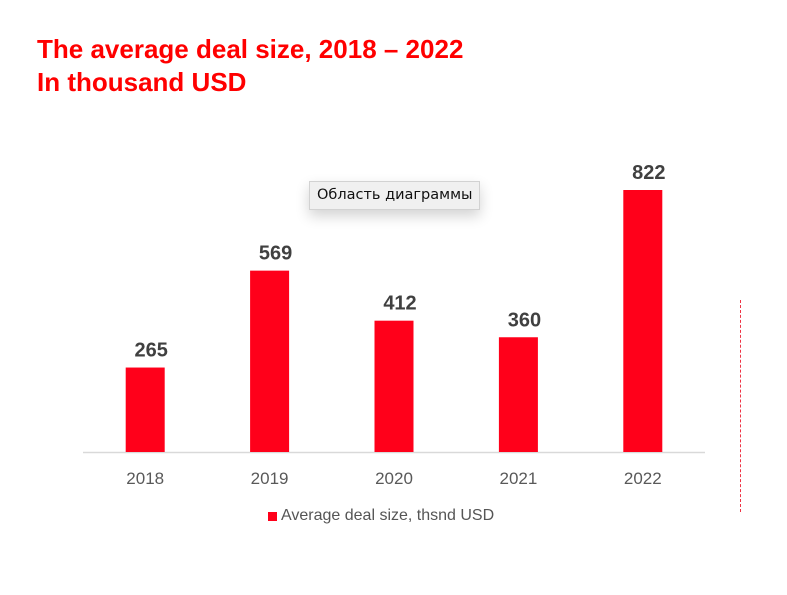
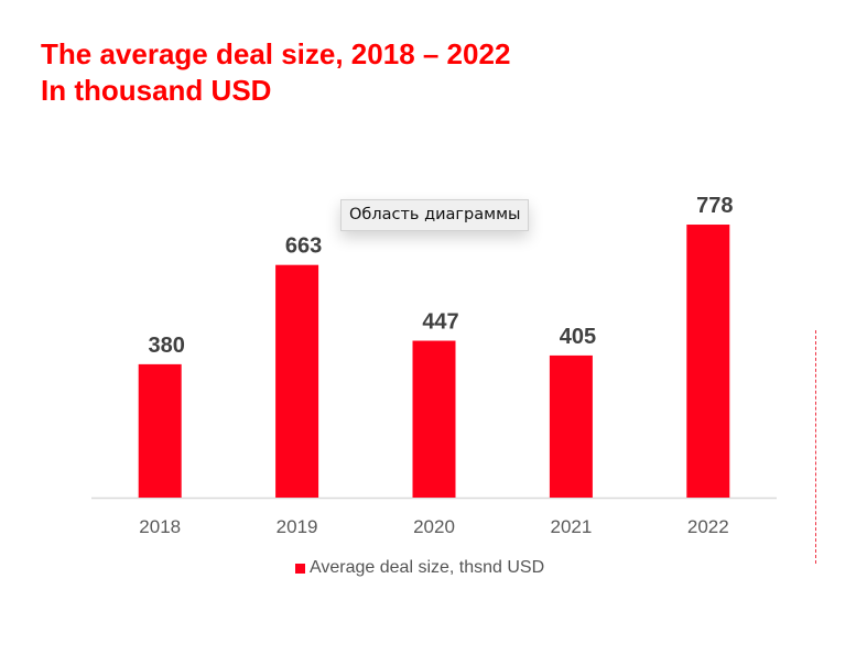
2018: 265 -> 380
2019: 569 -> 663
2020: 412 -> 447
2021: 360 -> 405
2022: 822 -> 778
